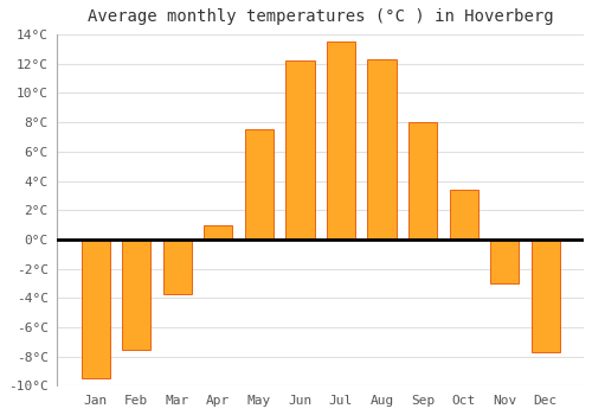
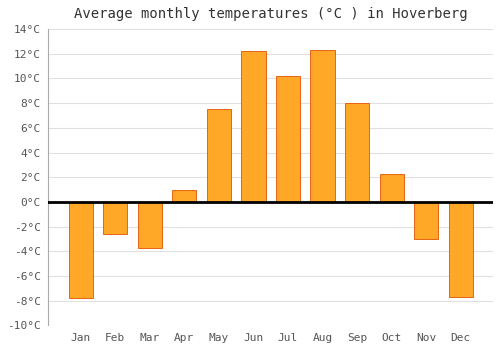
Jan: -9.5°C -> -7.8°C
Feb: -7.5°C -> -2.6°C
Jul: 13.5°C -> 10.2°C
Oct: 3.4°C -> 2.3°C
